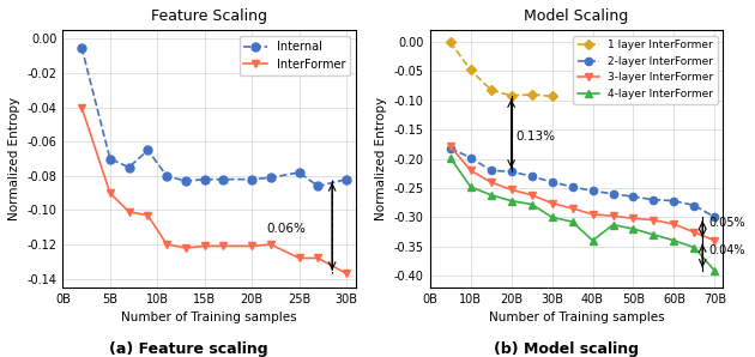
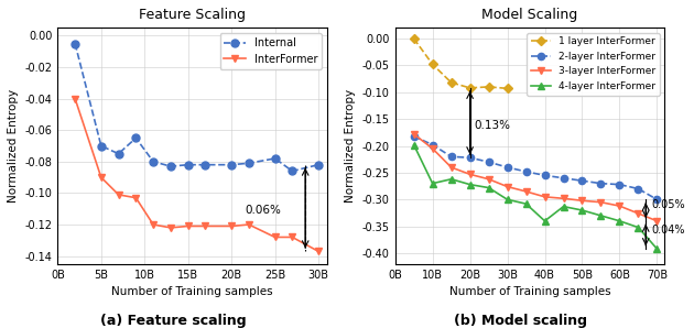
Model Scaling/3-layer InterFormer/10B: -0.220 -> -0.205
Model Scaling/4-layer InterFormer/10B: -0.248 -> -0.270
